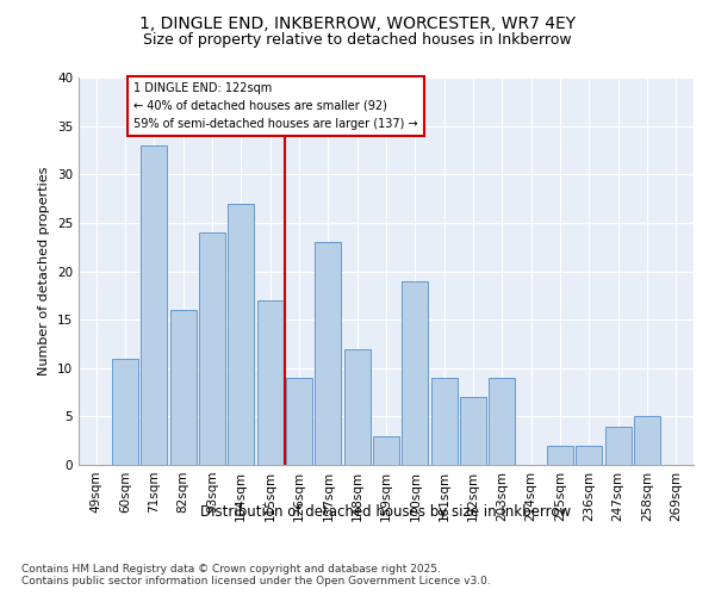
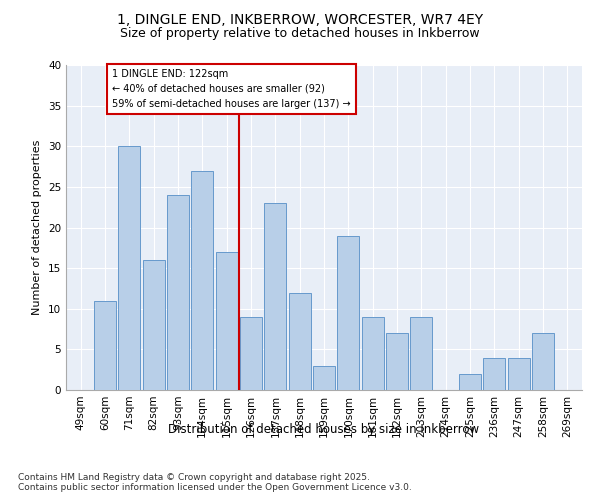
71sqm: 33 -> 30
236sqm: 2 -> 4
258sqm: 5 -> 7
